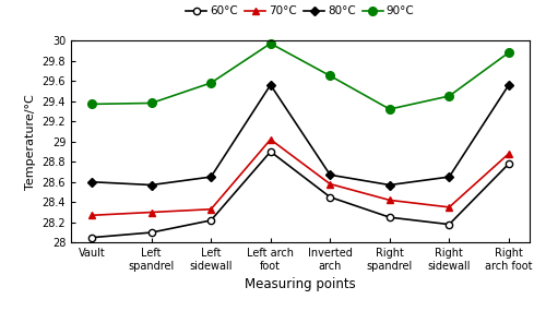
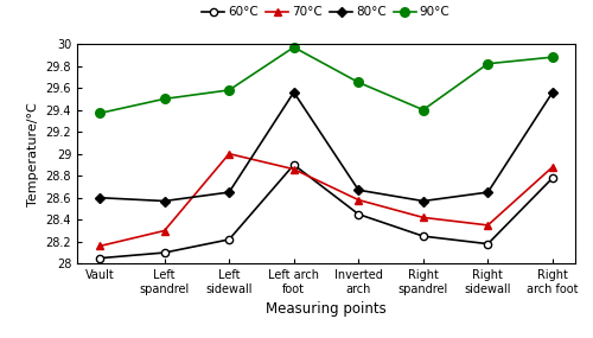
70°C/Vault: 28.27 -> 28.16
90°C/Left spandrel: 29.38 -> 29.50
70°C/Left sidewall: 28.33 -> 29.00
70°C/Left arch foot: 29.02 -> 28.86
90°C/Right spandrel: 29.32 -> 29.40
90°C/Right sidewall: 29.45 -> 29.82
